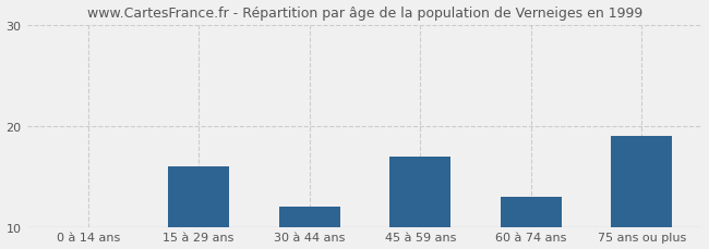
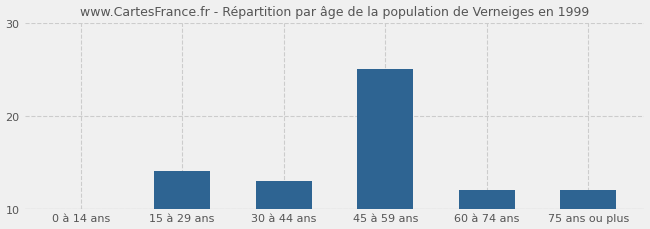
15 à 29 ans: 16 -> 14
30 à 44 ans: 12 -> 13
45 à 59 ans: 17 -> 25
60 à 74 ans: 13 -> 12
75 ans ou plus: 19 -> 12
